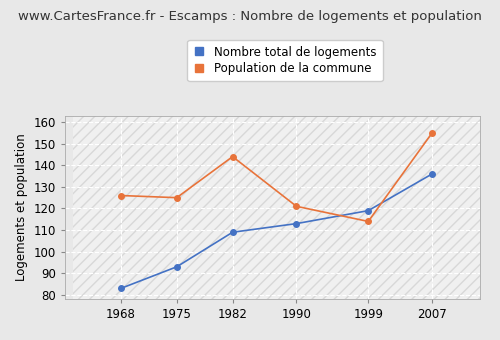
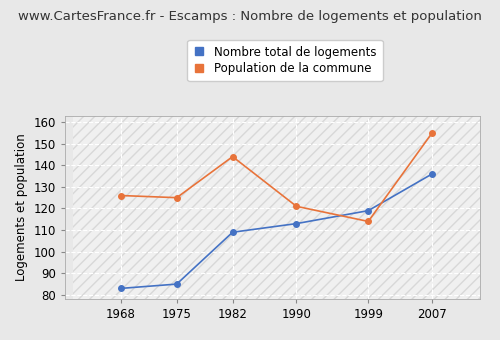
Nombre total de logements/1975: 93 -> 85
